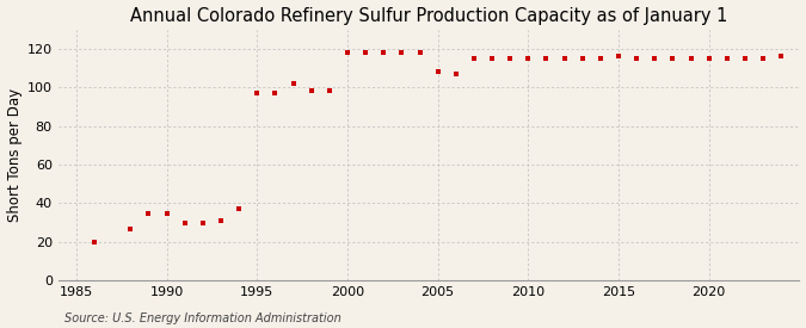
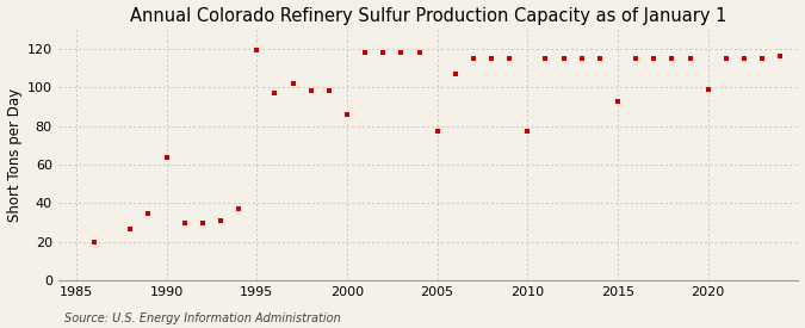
1990: 35 -> 64
1995: 97 -> 119
2000: 118 -> 86
2005: 108 -> 77
2010: 115 -> 77
2015: 116 -> 93
2020: 115 -> 99
